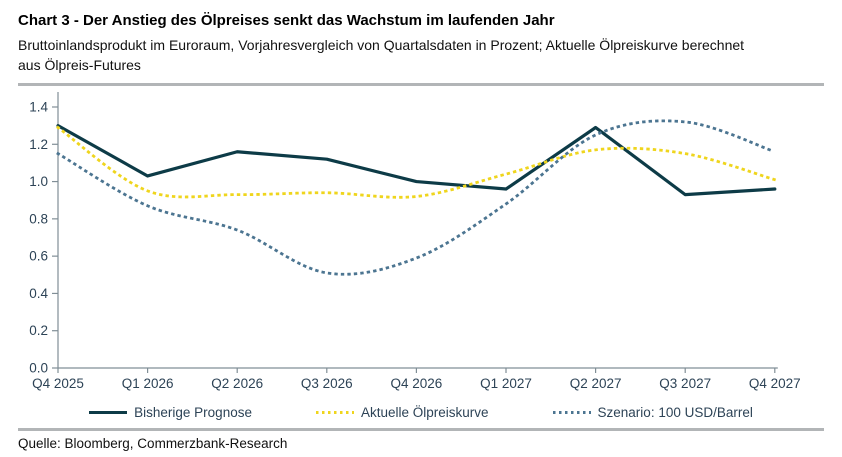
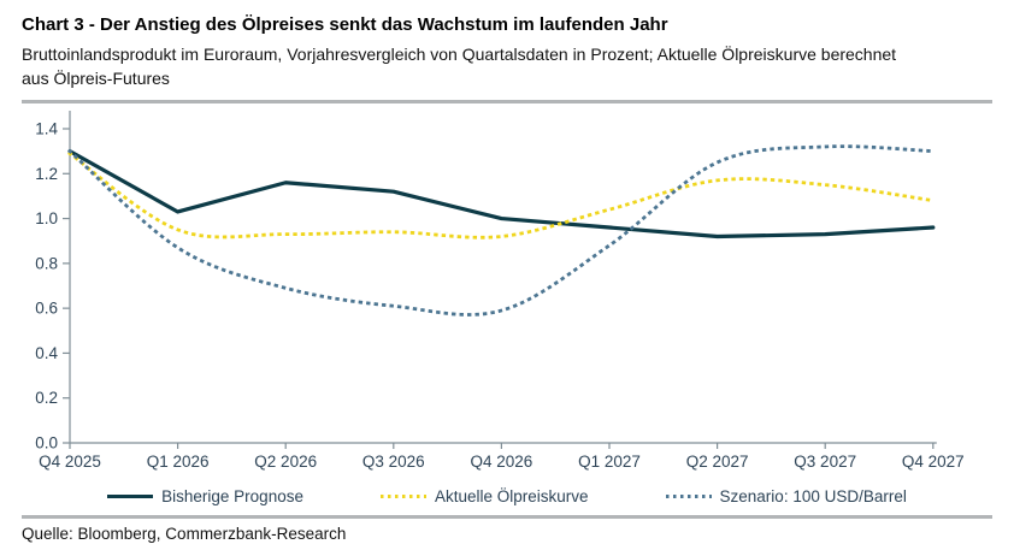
Szenario: 100 USD/Barrel/Q4 2025: 1.15 -> 1.30
Szenario: 100 USD/Barrel/Q2 2026: 0.74 -> 0.69
Szenario: 100 USD/Barrel/Q3 2026: 0.51 -> 0.61
Bisherige Prognose/Q2 2027: 1.29 -> 0.92
Aktuelle Ölpreiskurve/Q4 2027: 1.01 -> 1.08
Szenario: 100 USD/Barrel/Q4 2027: 1.16 -> 1.30
